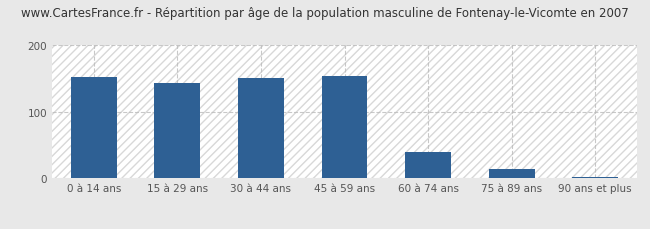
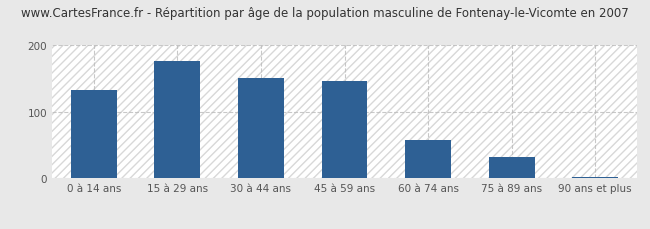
0 à 14 ans: 152 -> 132
15 à 29 ans: 143 -> 176
45 à 59 ans: 154 -> 146
60 à 74 ans: 40 -> 58
75 à 89 ans: 14 -> 32
